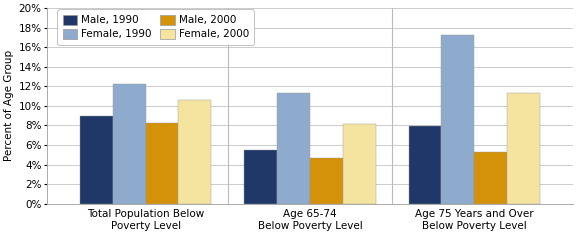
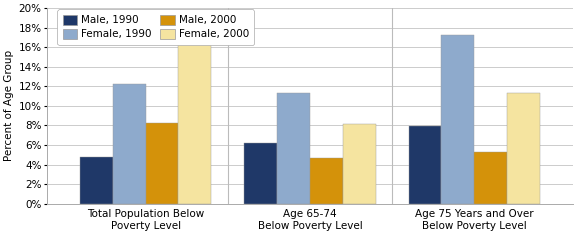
Male, 1990/Total Population Below Poverty Level: 9.0% -> 4.8%
Female, 2000/Total Population Below Poverty Level: 10.6% -> 16.4%
Male, 1990/Age 65-74 Below Poverty Level: 5.5% -> 6.2%
